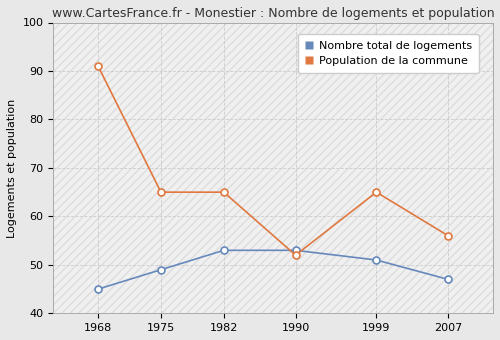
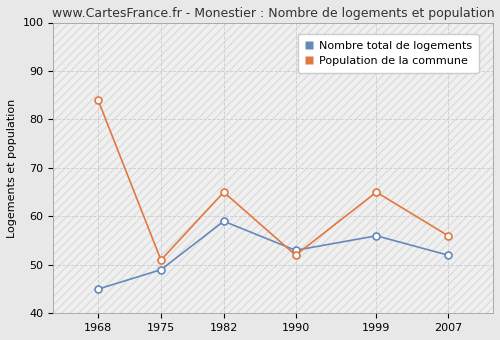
Population de la commune/1968: 91 -> 84
Population de la commune/1975: 65 -> 51
Nombre total de logements/1982: 53 -> 59
Nombre total de logements/1999: 51 -> 56
Nombre total de logements/2007: 47 -> 52
